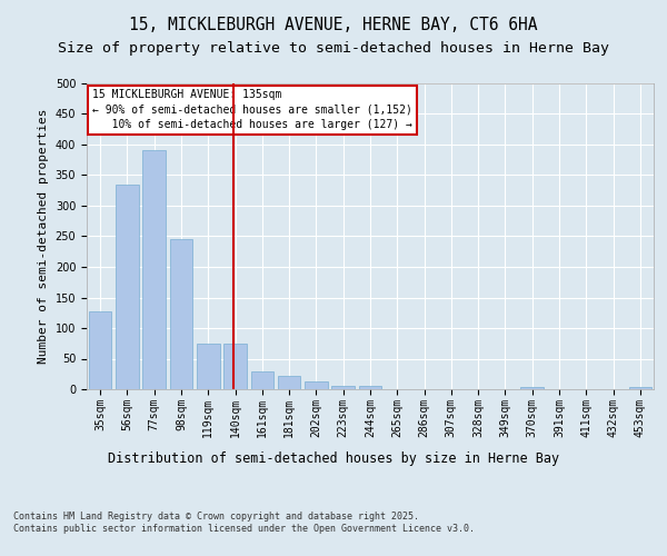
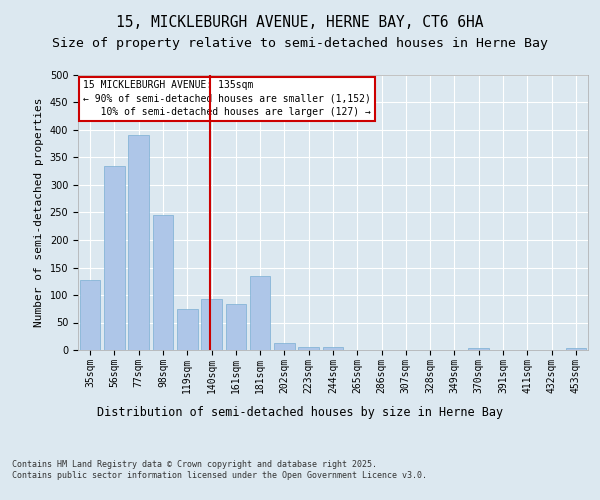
140sqm: 75 -> 92
161sqm: 30 -> 84
181sqm: 22 -> 134
